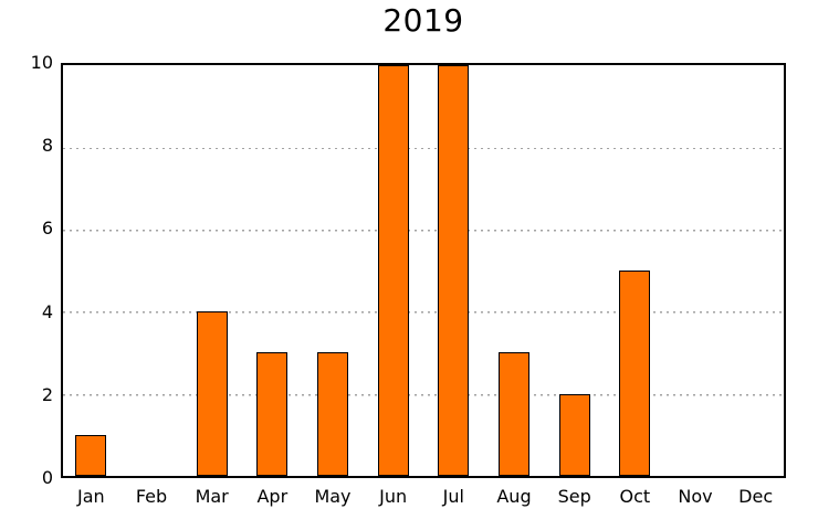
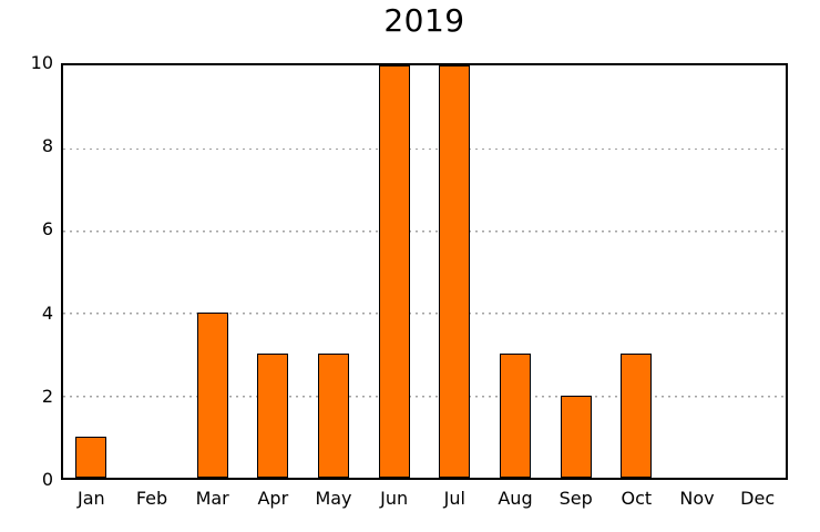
Oct: 5 -> 3
